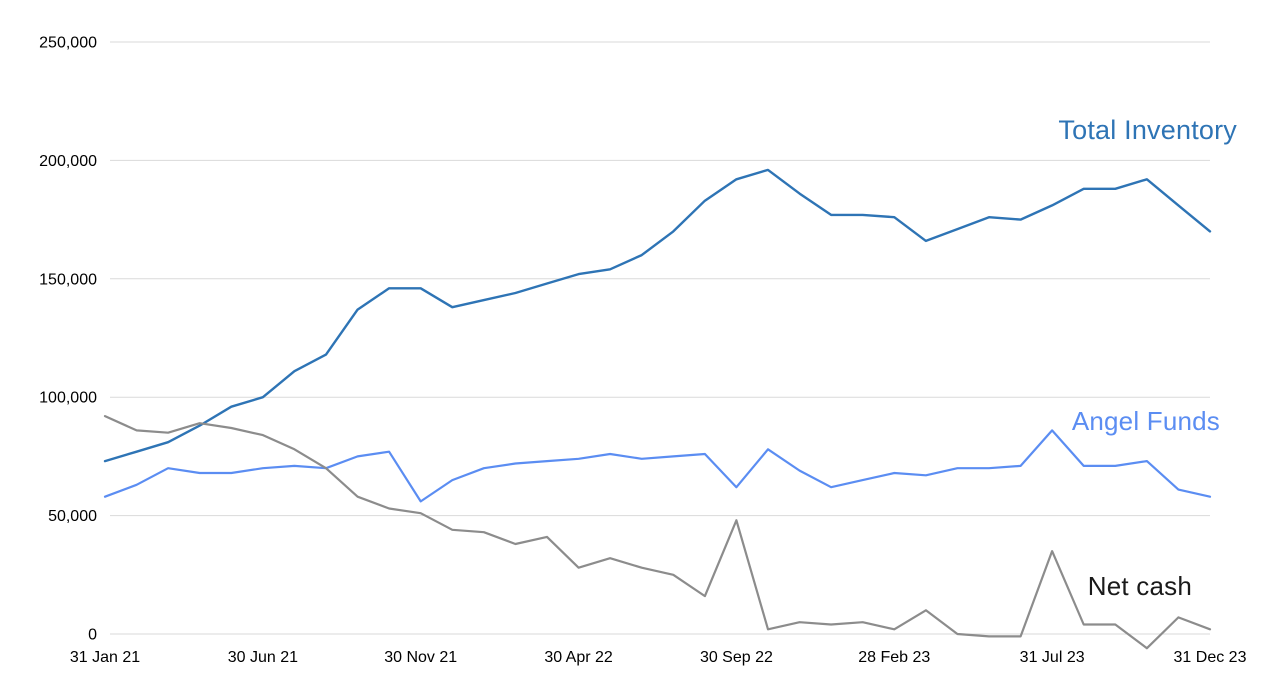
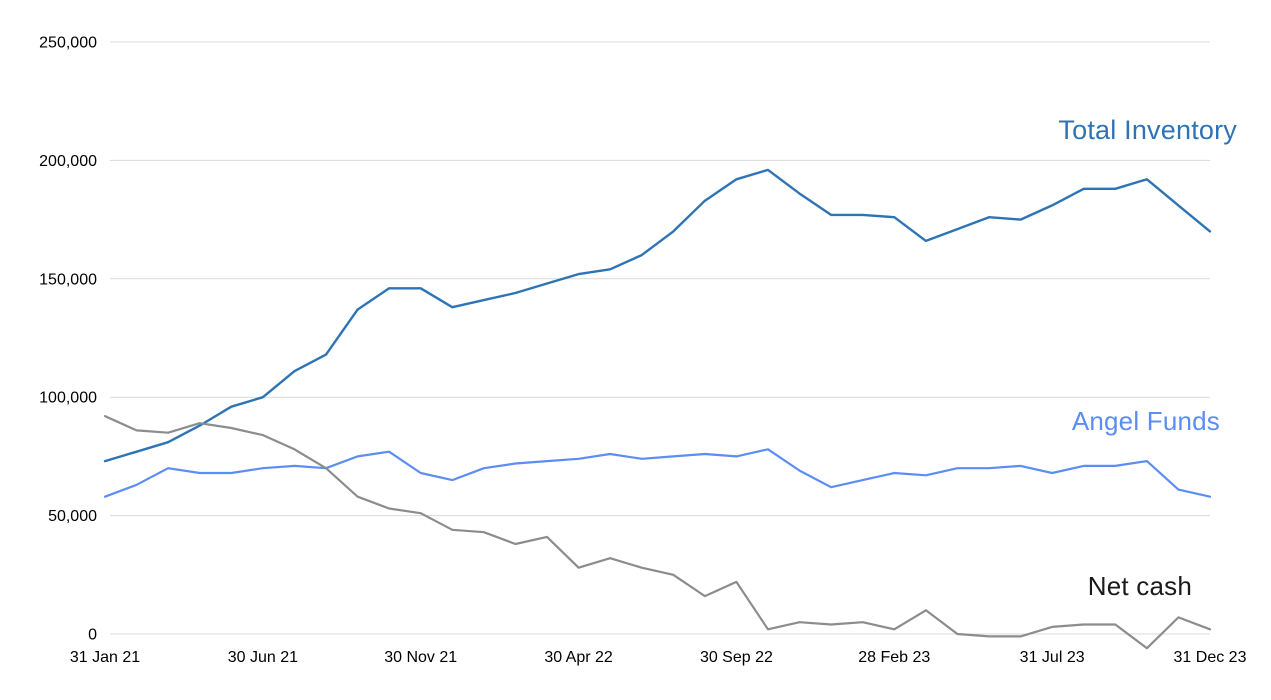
Angel Funds/30 Nov 21: 56000 -> 68000
Angel Funds/30 Sep 22: 62000 -> 75000
Net cash/30 Sep 22: 48000 -> 22000
Angel Funds/31 Jul 23: 86000 -> 68000
Net cash/31 Jul 23: 35000 -> 3000
